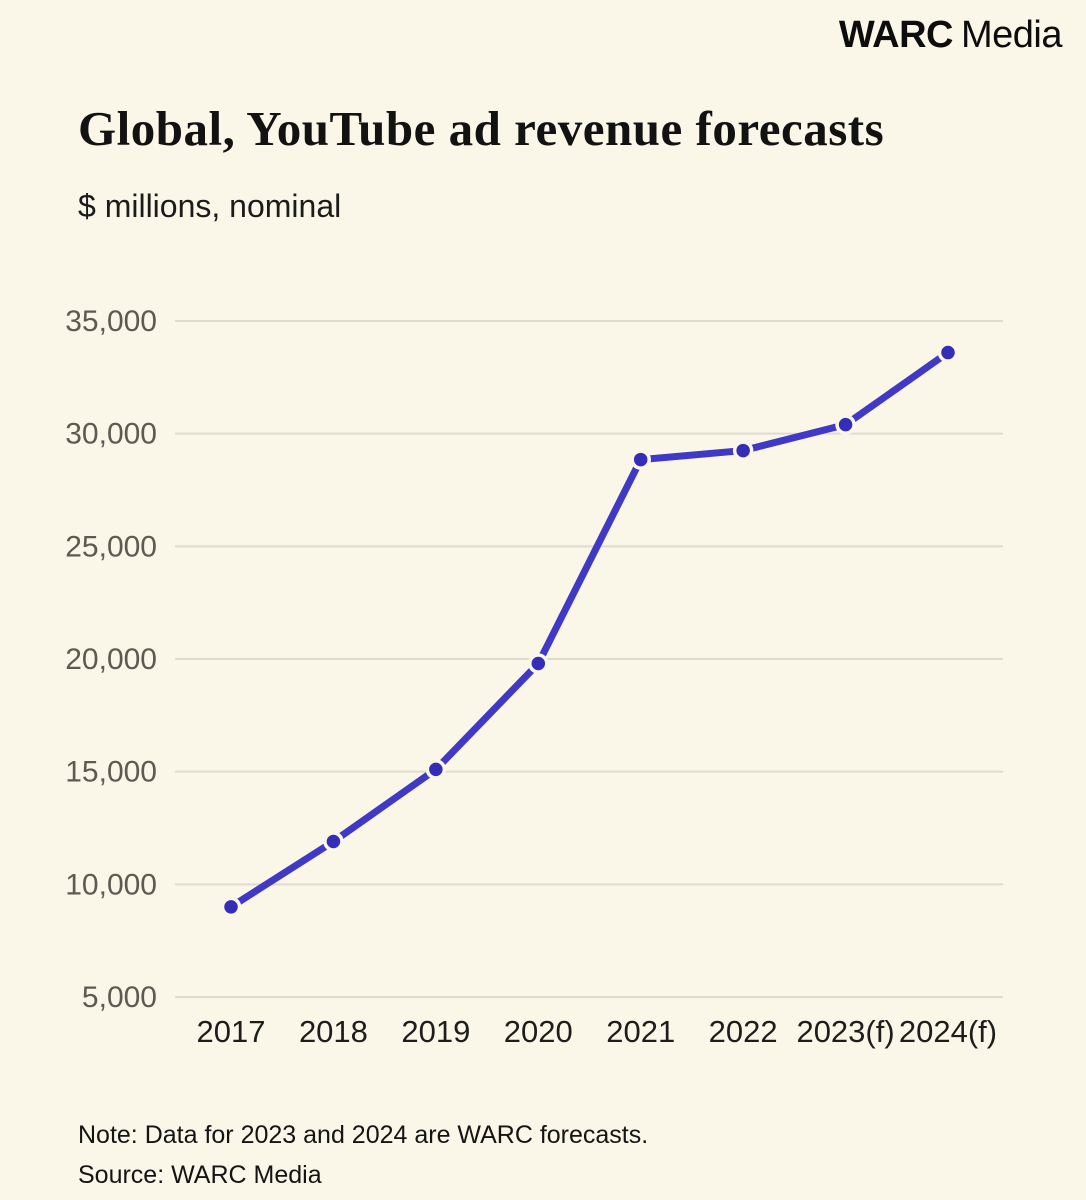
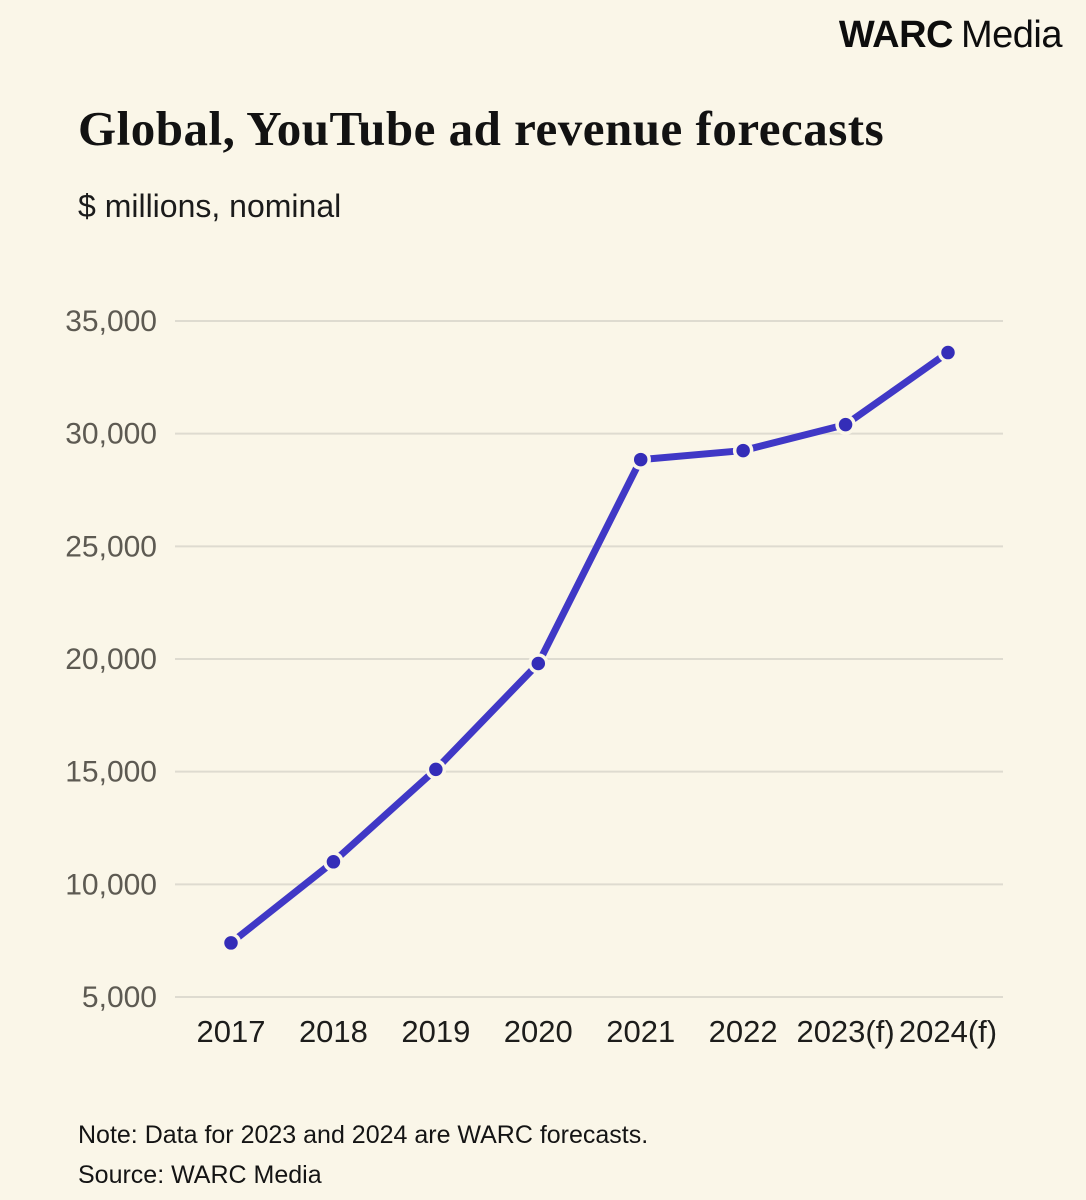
2017: 9000 -> 7400
2018: 11900 -> 11000
